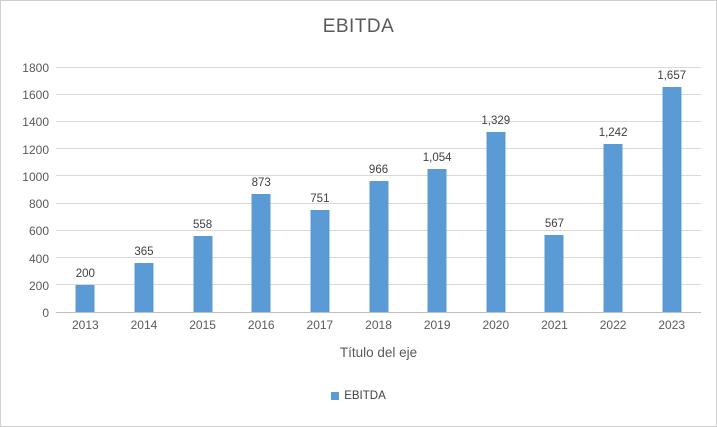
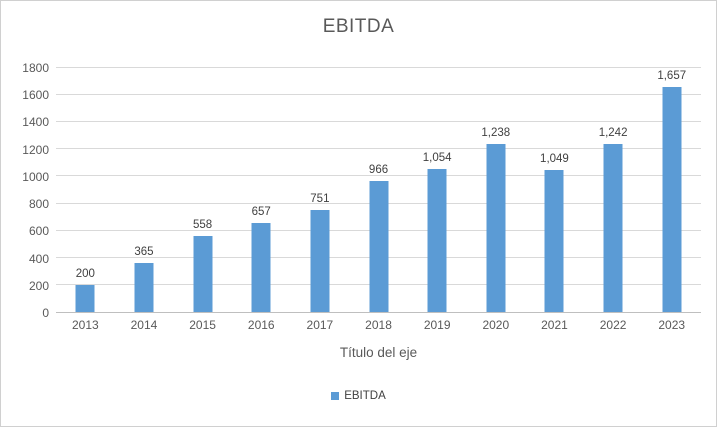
2016: 873 -> 657
2020: 1,329 -> 1,238
2021: 567 -> 1,049
